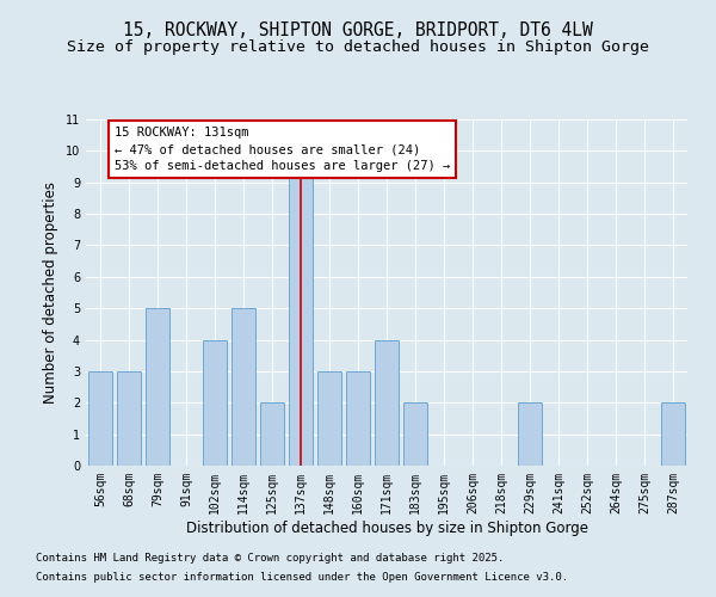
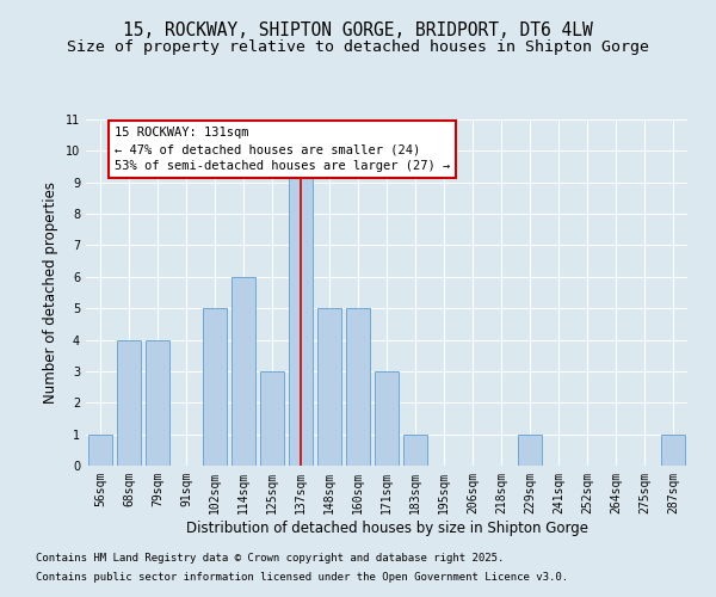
56sqm: 3 -> 1
68sqm: 3 -> 4
79sqm: 5 -> 4
102sqm: 4 -> 5
114sqm: 5 -> 6
125sqm: 2 -> 3
148sqm: 3 -> 5
160sqm: 3 -> 5
171sqm: 4 -> 3
183sqm: 2 -> 1
229sqm: 2 -> 1
287sqm: 2 -> 1
